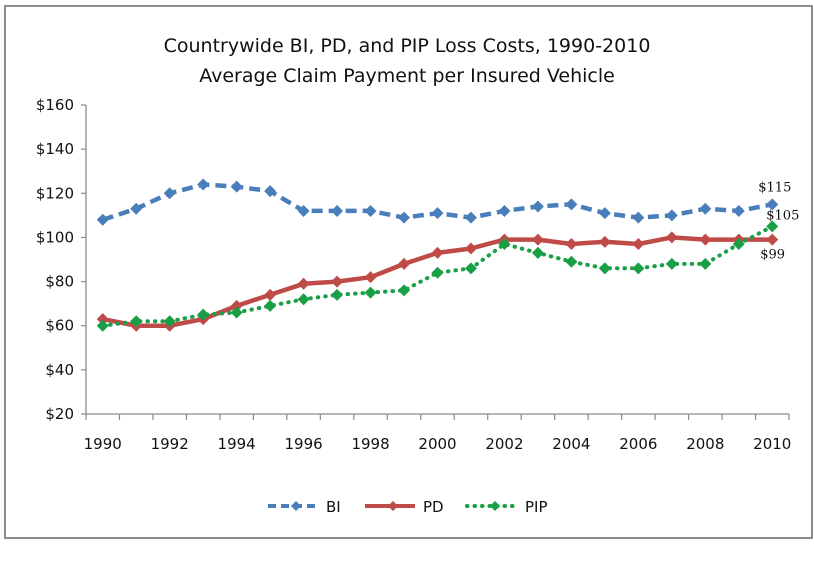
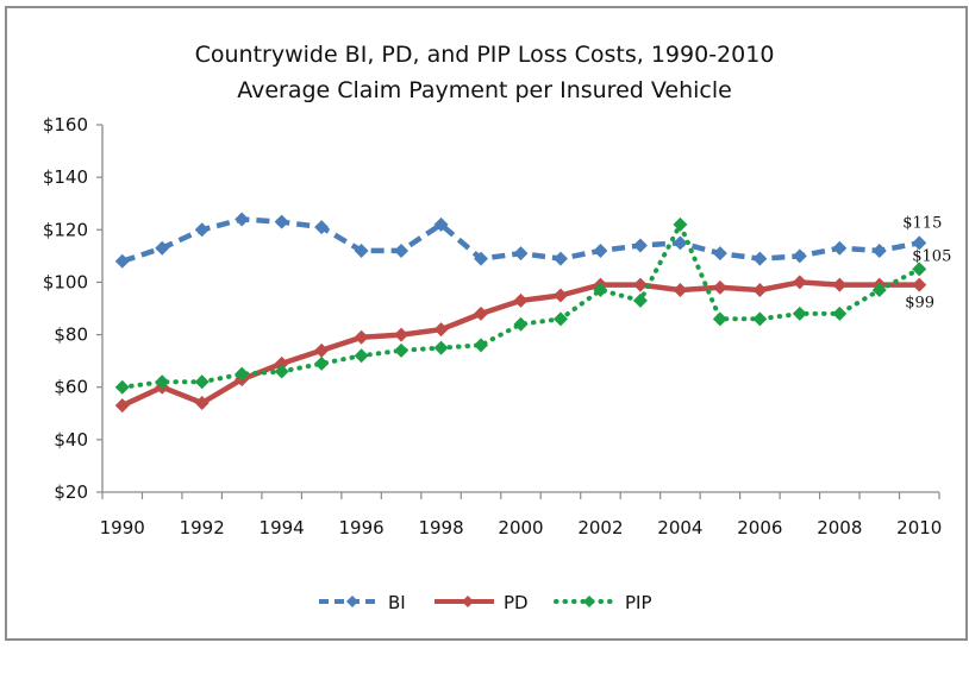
PD/1990: $63 -> $53
PD/1992: $60 -> $54
BI/1998: $112 -> $122
PIP/2004: $89 -> $122
